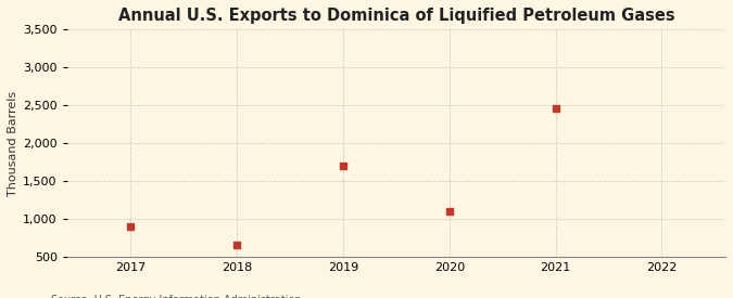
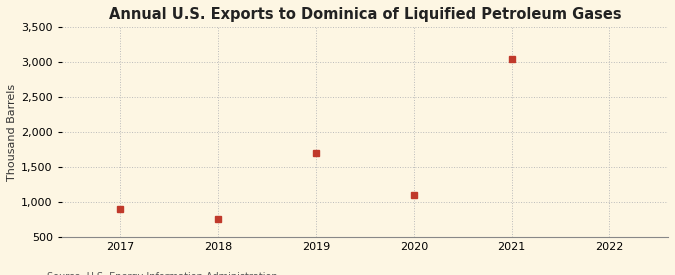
2018: 660 -> 750
2021: 2,460 -> 3,050
